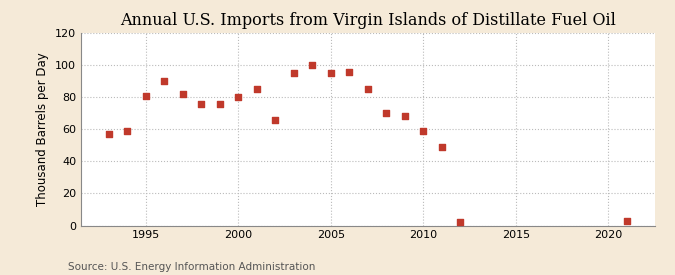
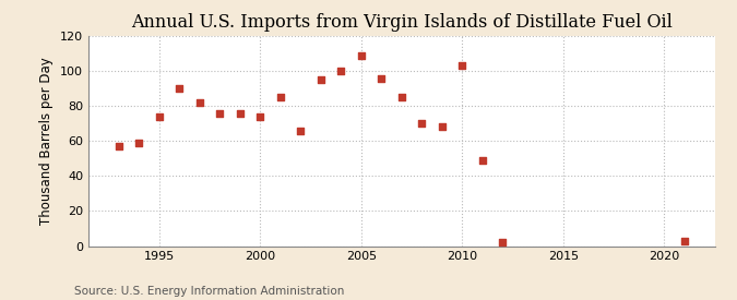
1995: 81 -> 74
2000: 80 -> 74
2005: 95 -> 109
2010: 59 -> 103
